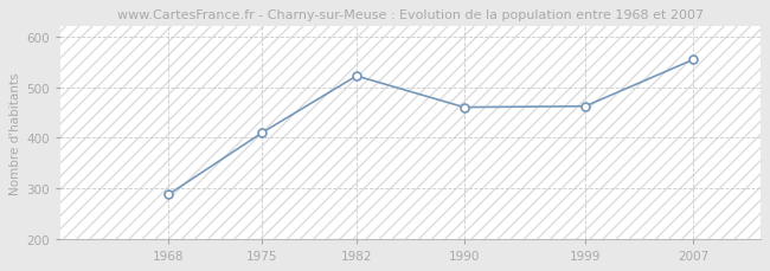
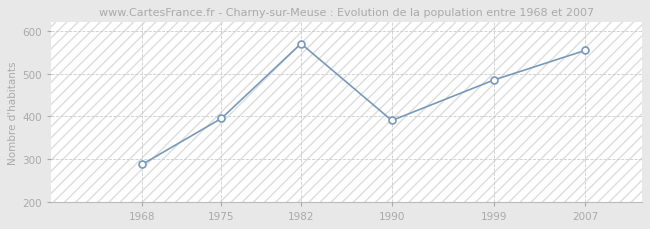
1975: 410 -> 395
1982: 522 -> 570
1990: 460 -> 390
1999: 462 -> 485
